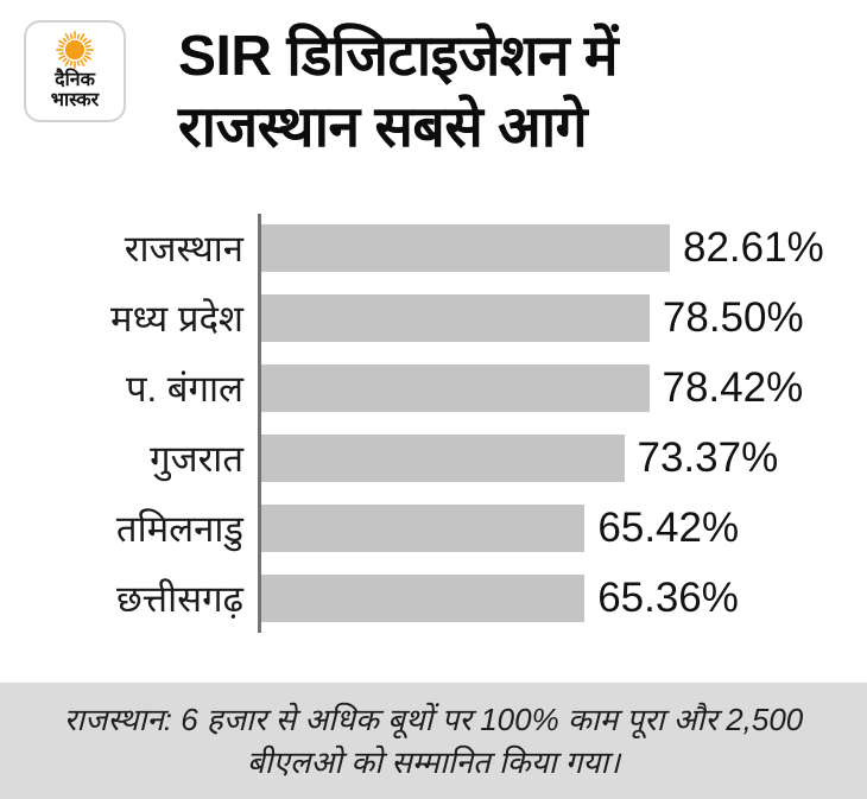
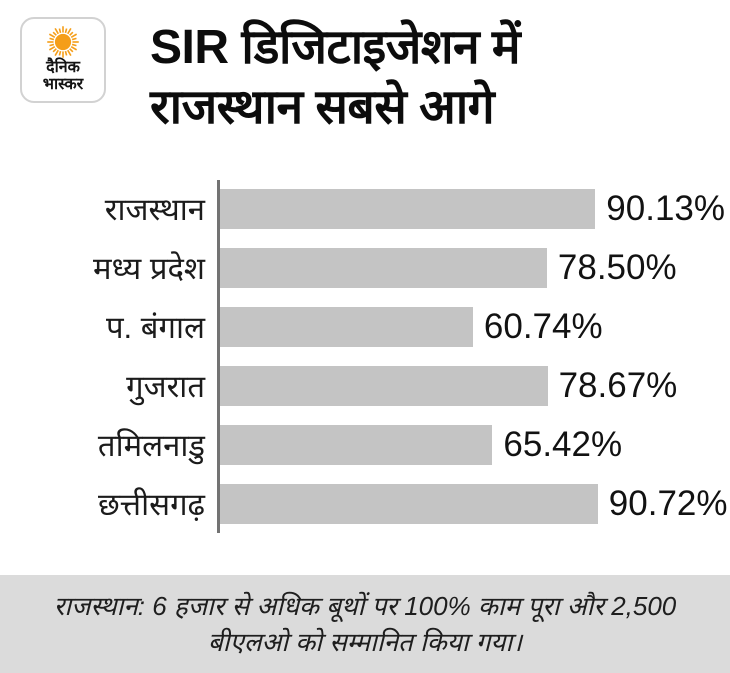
राजस्थान: 82.61% -> 90.13%
प. बंगाल: 78.42% -> 60.74%
गुजरात: 73.37% -> 78.67%
छत्तीसगढ़: 65.36% -> 90.72%
